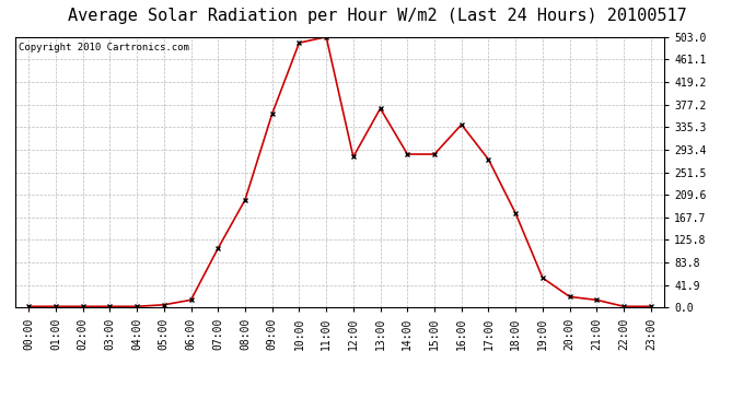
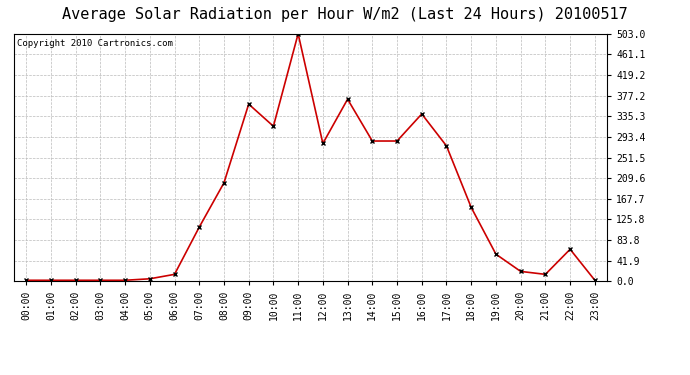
10:00: 492 -> 315
18:00: 175 -> 150
22:00: 2 -> 65
